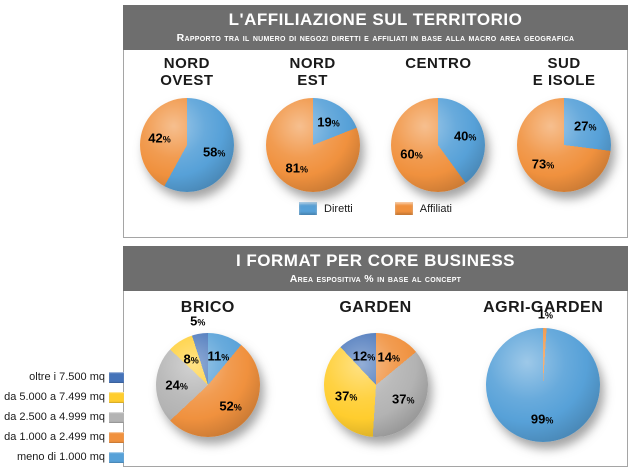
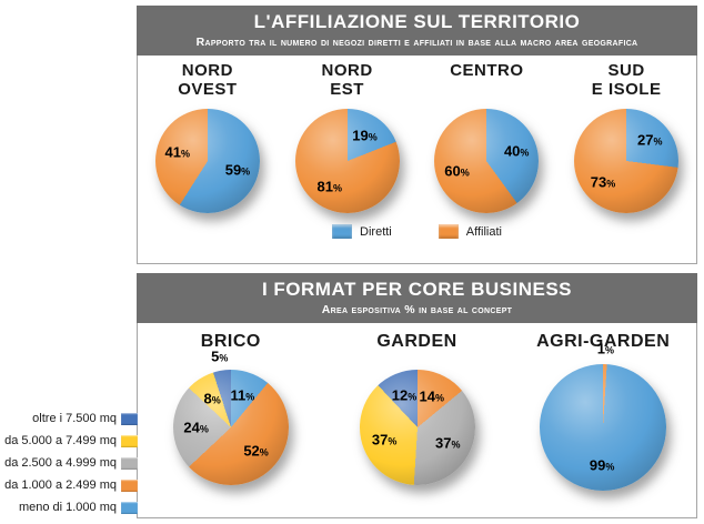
NORD OVEST/Diretti: 58 -> 59
NORD OVEST/Affiliati: 42 -> 41
